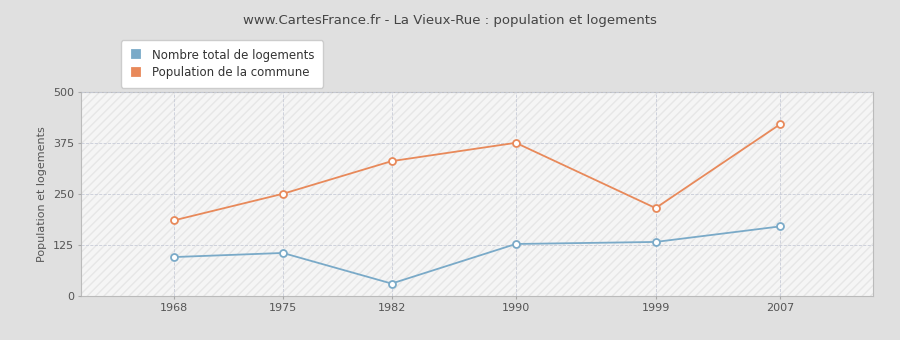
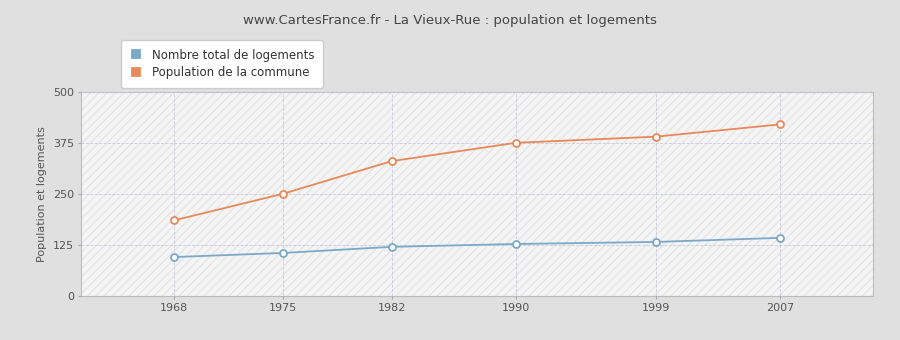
Nombre total de logements/1982: 30 -> 120
Population de la commune/1999: 215 -> 390
Nombre total de logements/2007: 170 -> 142
